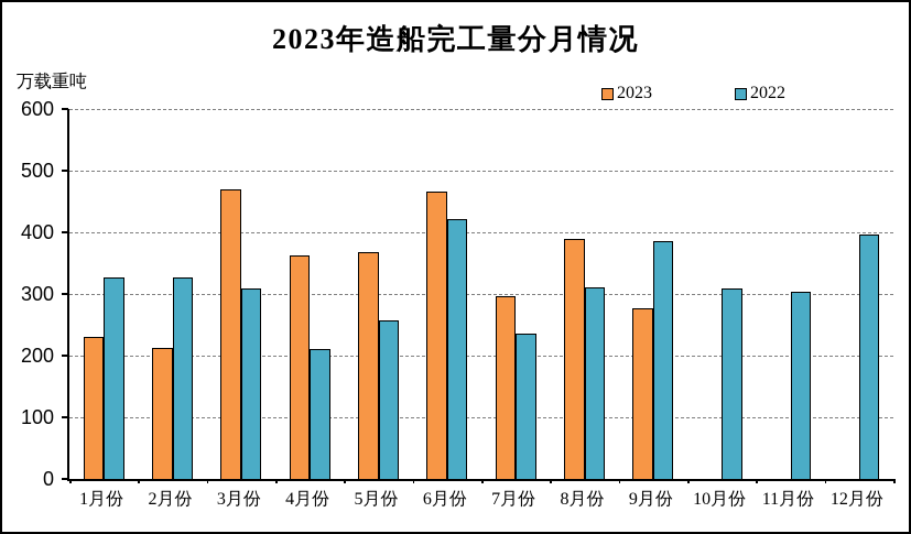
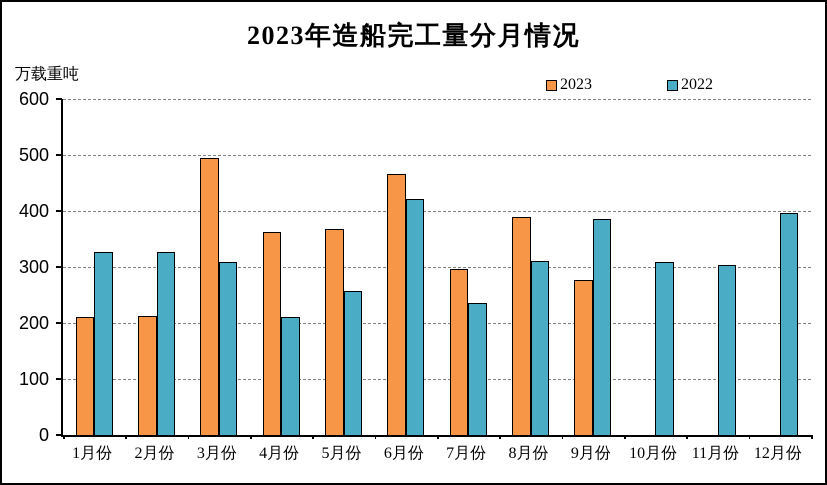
2023/1月份: 230 -> 210
2023/3月份: 470 -> 500
